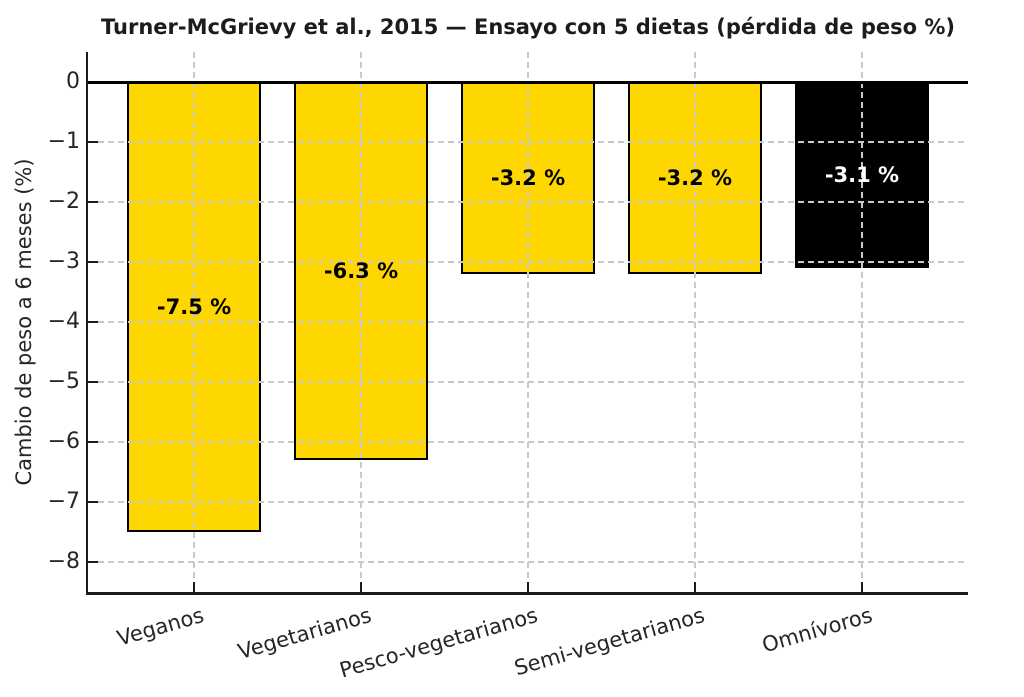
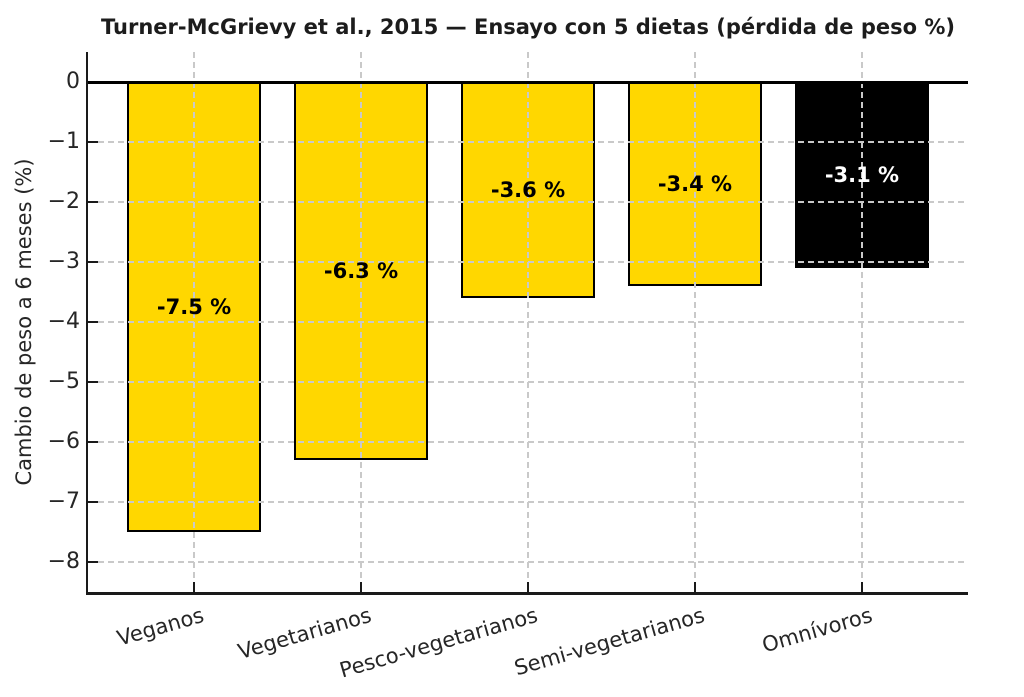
Pesco-vegetarianos: -3.2 -> -3.6
Semi-vegetarianos: -3.2 -> -3.4
